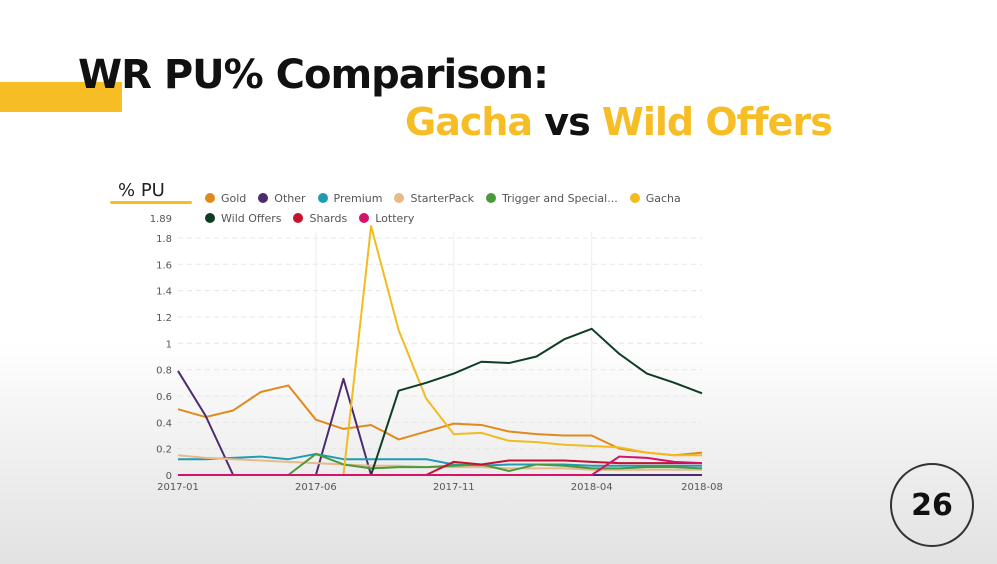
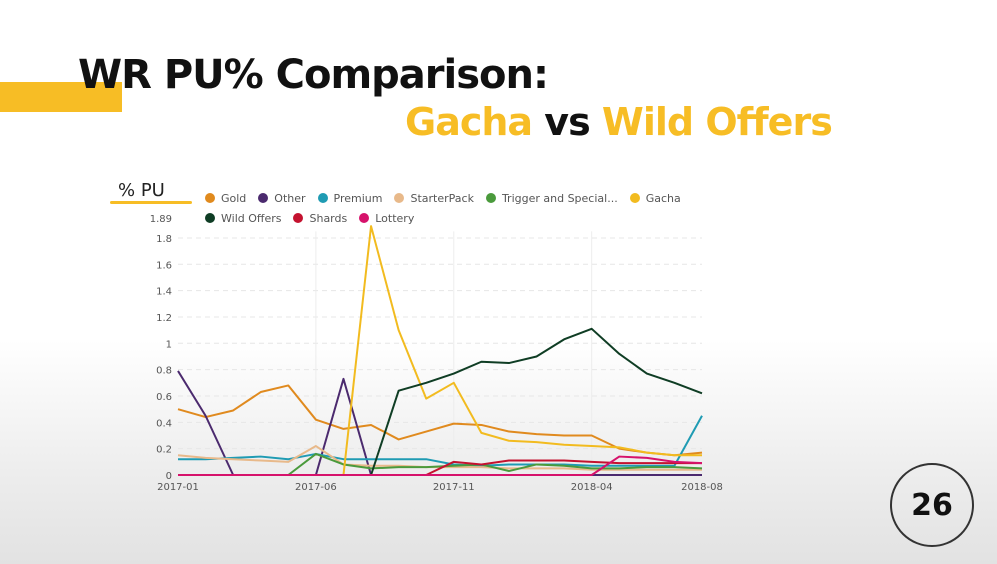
StarterPack/2017-06: 0.09 -> 0.22
Gacha/2017-11: 0.31 -> 0.70
Premium/2018-08: 0.07 -> 0.45
